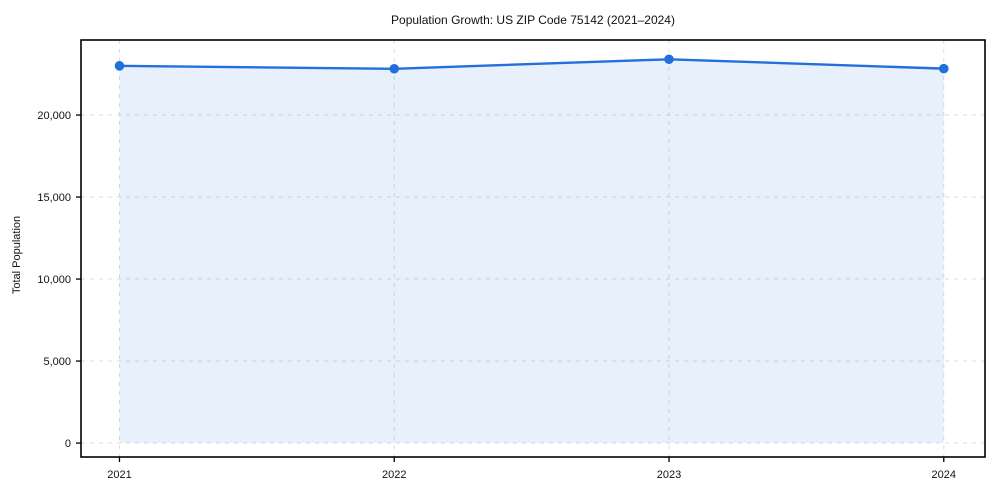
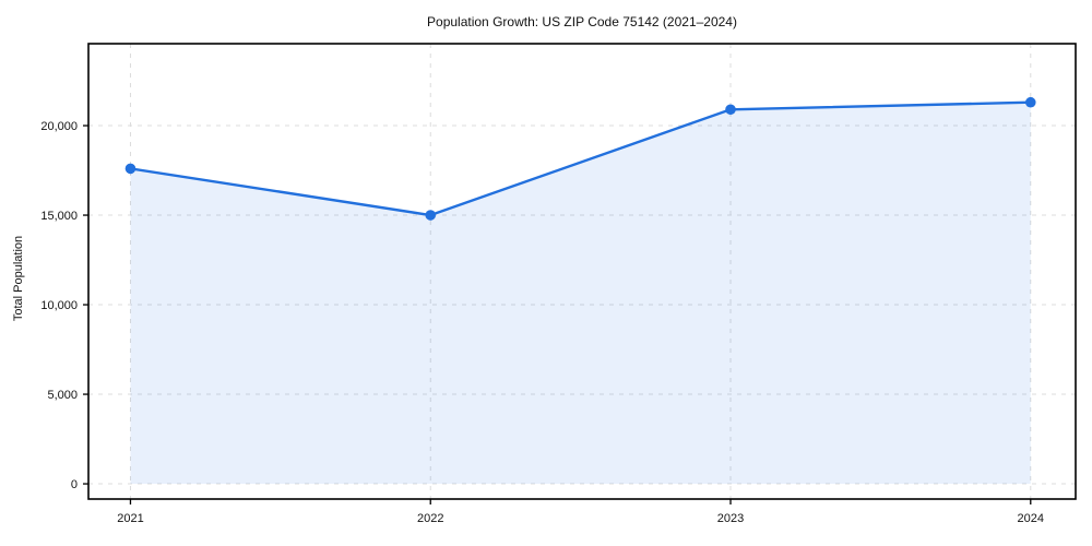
2021: 23000 -> 17600
2022: 22800 -> 15000
2023: 23400 -> 20900
2024: 22800 -> 21300
